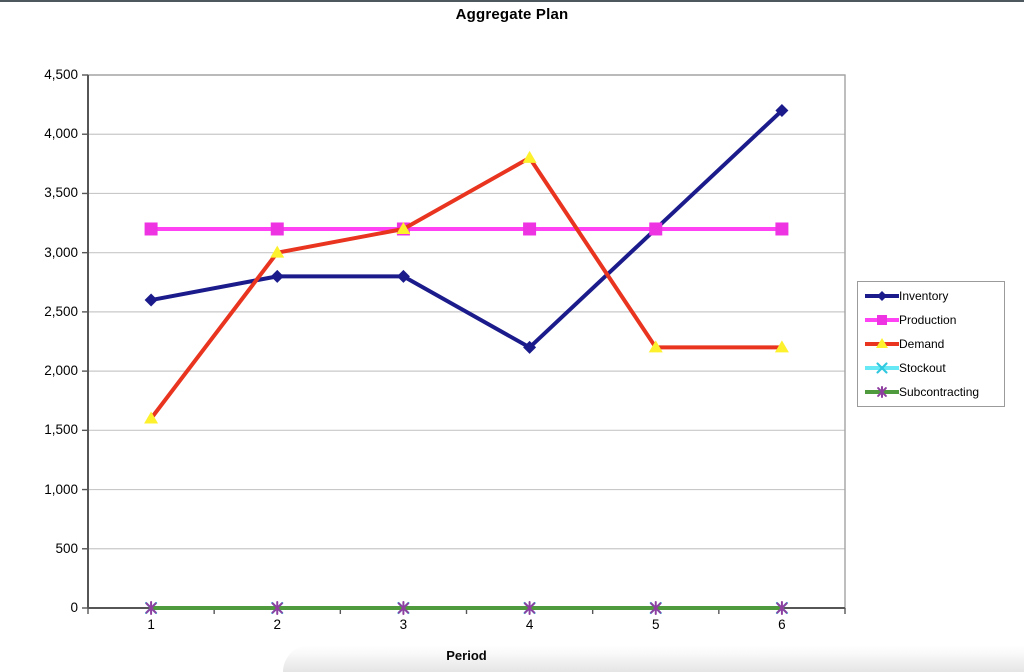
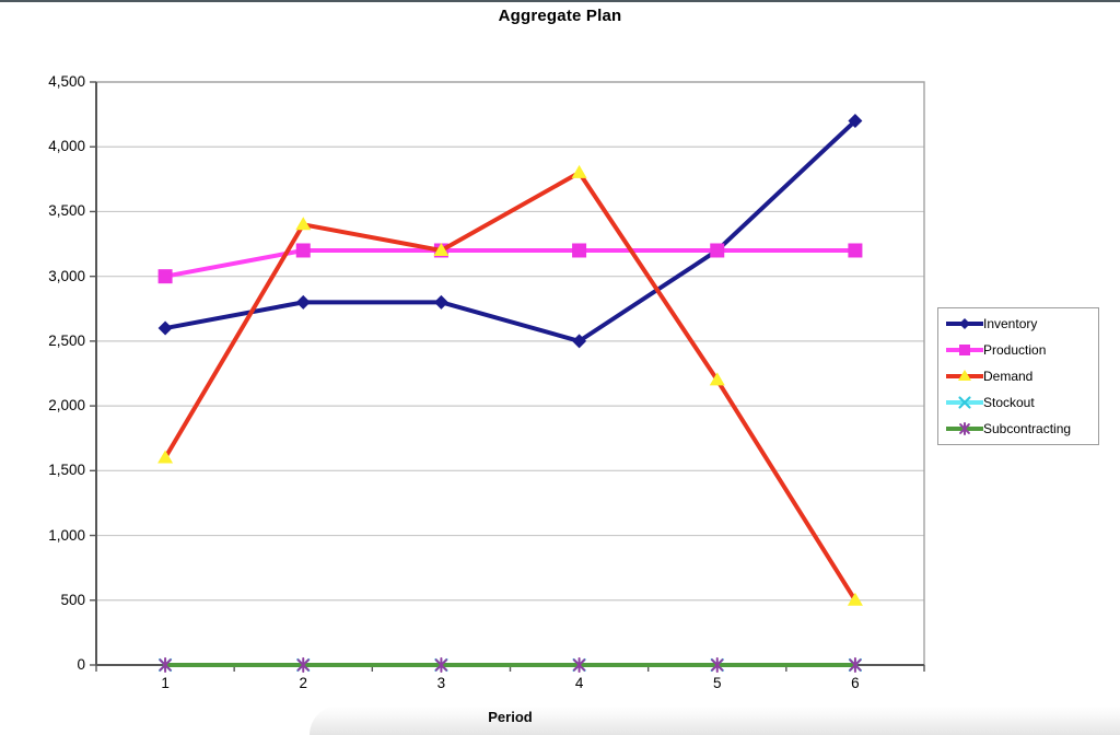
Production/1: 3200 -> 3000
Demand/2: 3000 -> 3400
Inventory/4: 2200 -> 2500
Demand/6: 2200 -> 500
